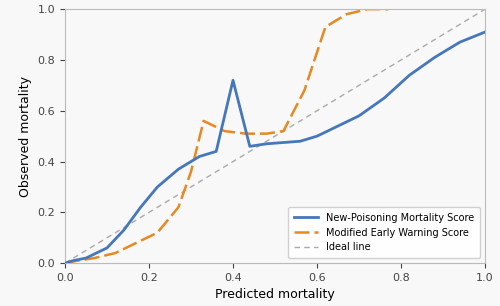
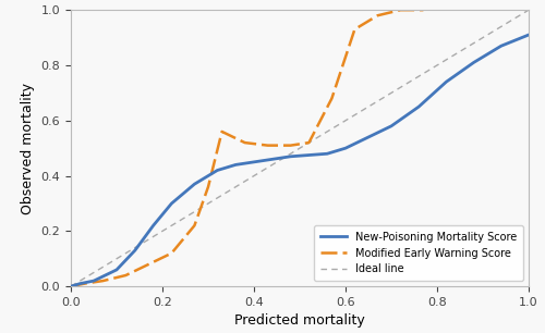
New-Poisoning Mortality Score/0.4: 0.720 -> 0.450
